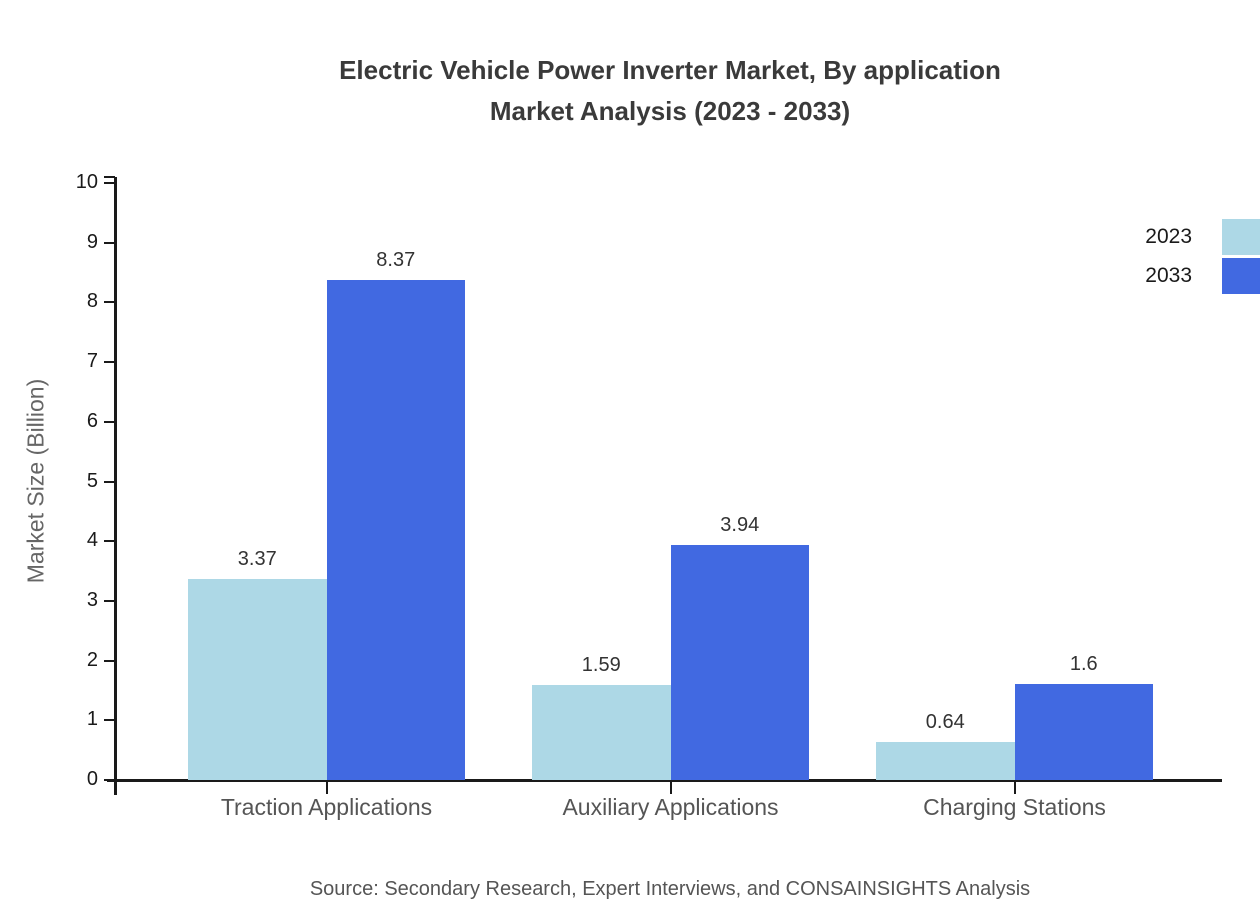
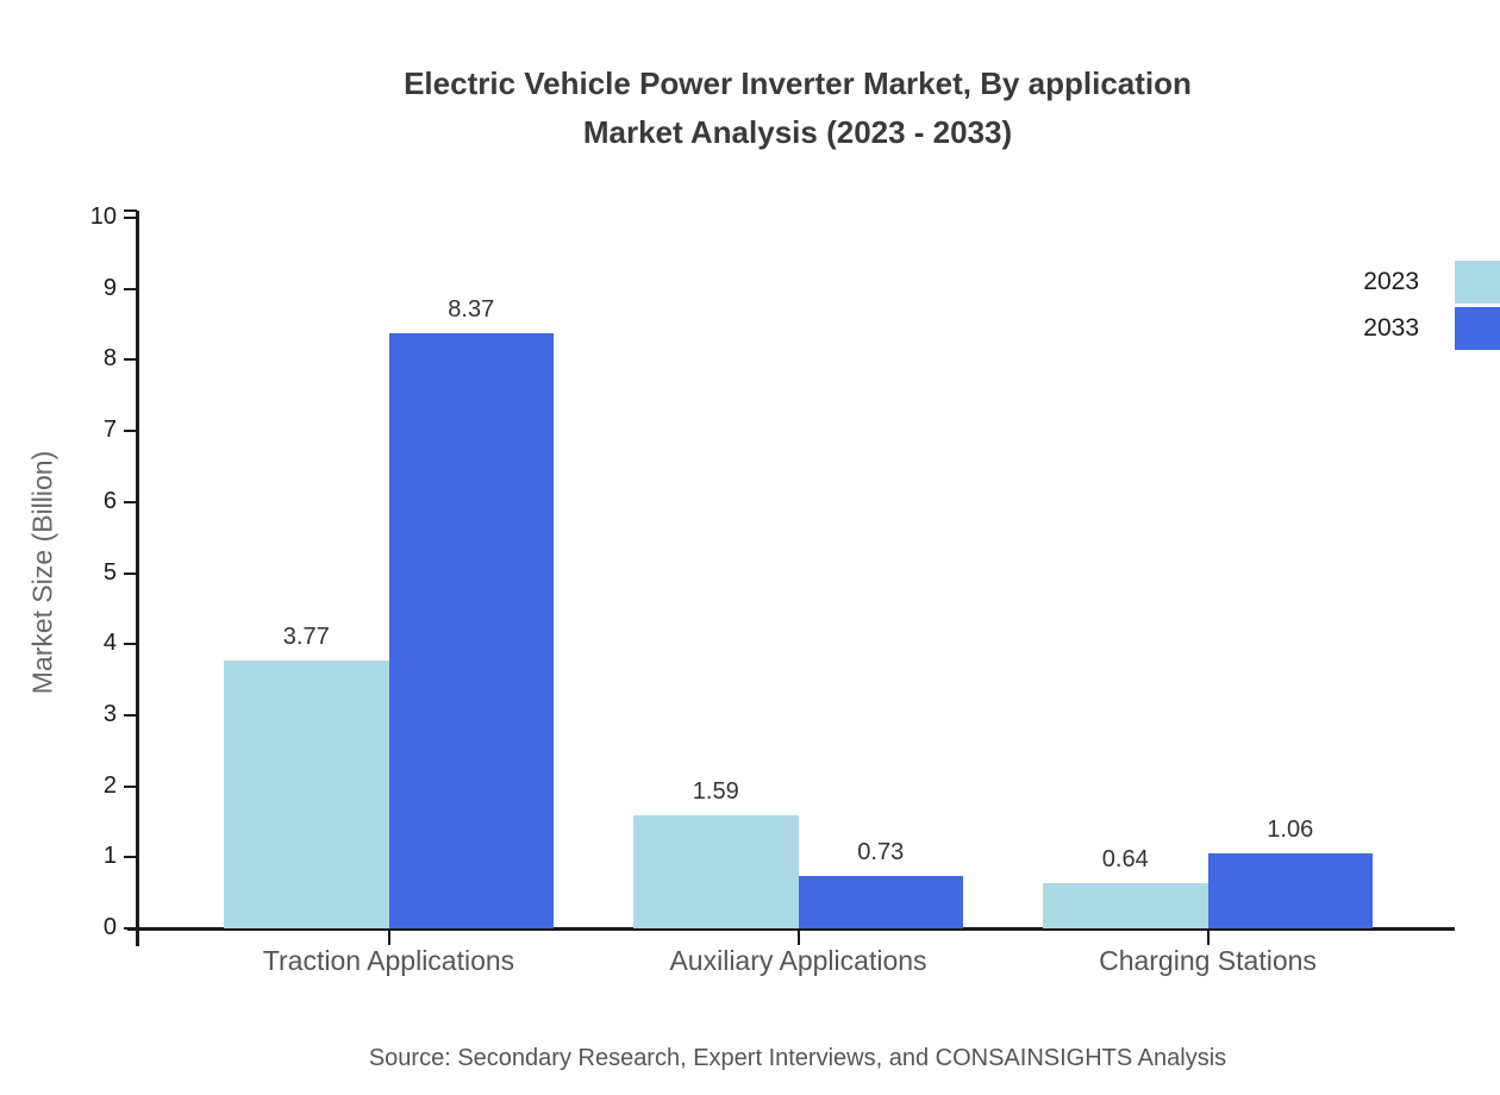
2023/Traction Applications: 3.37 -> 3.77
2033/Auxiliary Applications: 3.94 -> 0.73
2033/Charging Stations: 1.6 -> 1.06
